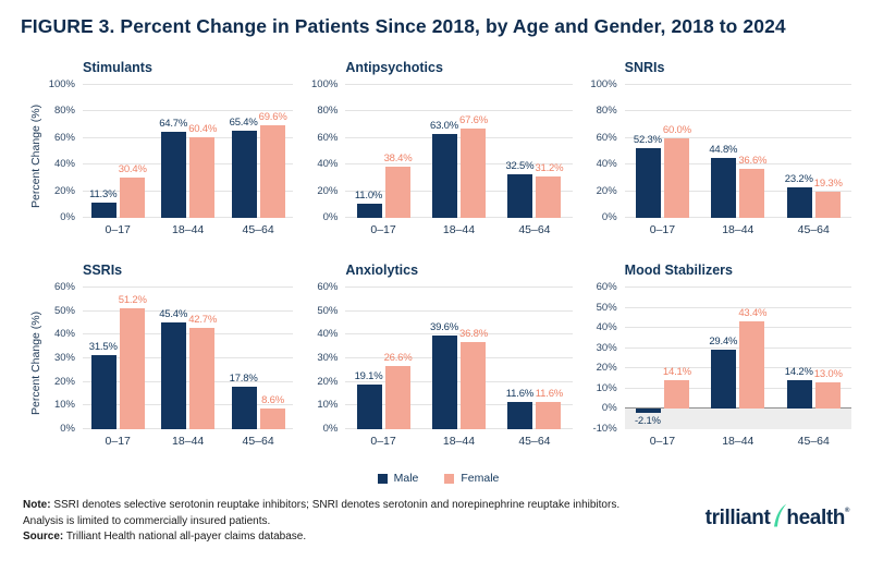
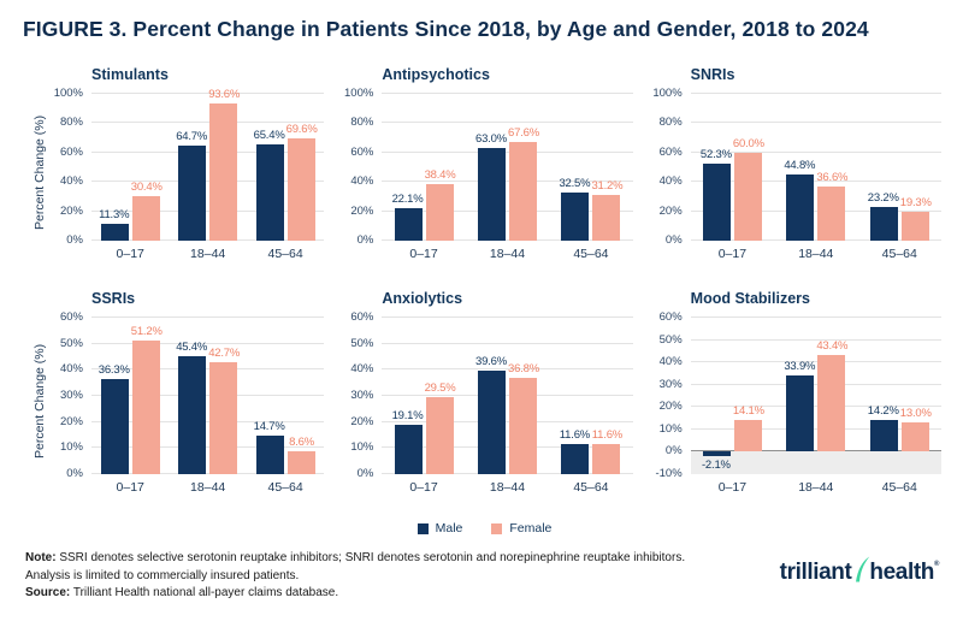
Stimulants/Female/18–44: 60.4% -> 93.6%
Antipsychotics/Male/0–17: 11.0% -> 22.1%
SSRIs/Male/0–17: 31.5% -> 36.3%
SSRIs/Male/45–64: 17.8% -> 14.7%
Anxiolytics/Female/0–17: 26.6% -> 29.5%
Mood Stabilizers/Male/18–44: 29.4% -> 33.9%
